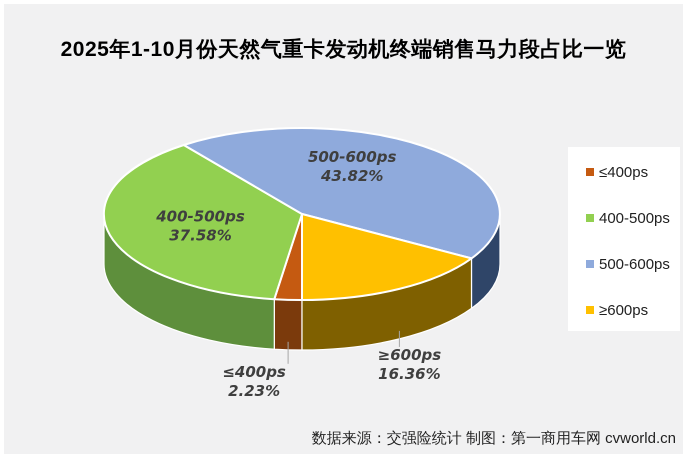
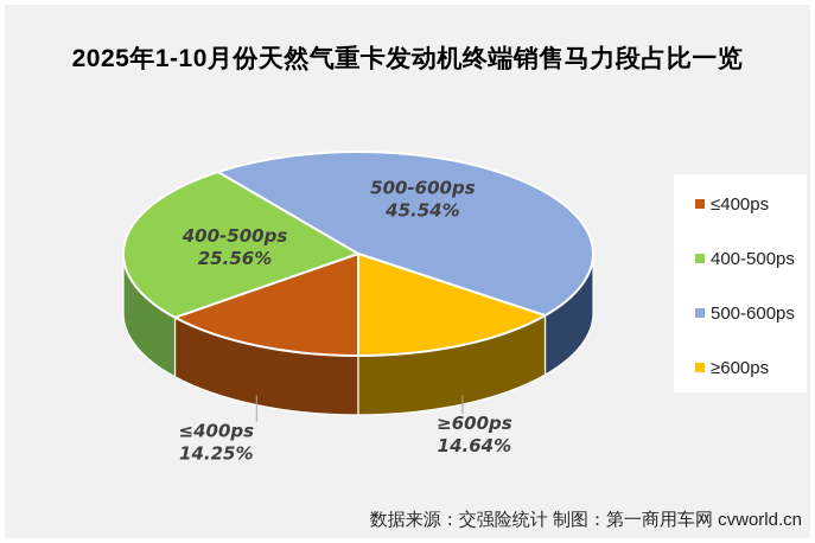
≤400ps: 2.23% -> 14.25%
400-500ps: 37.58% -> 25.56%
500-600ps: 43.82% -> 45.54%
≥600ps: 16.36% -> 14.64%
